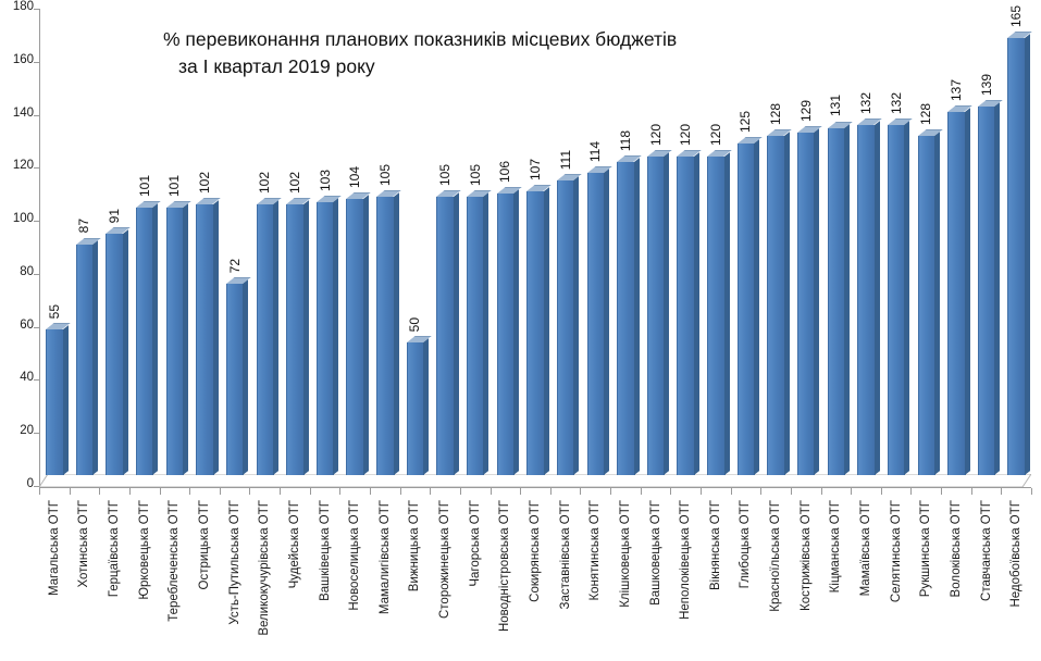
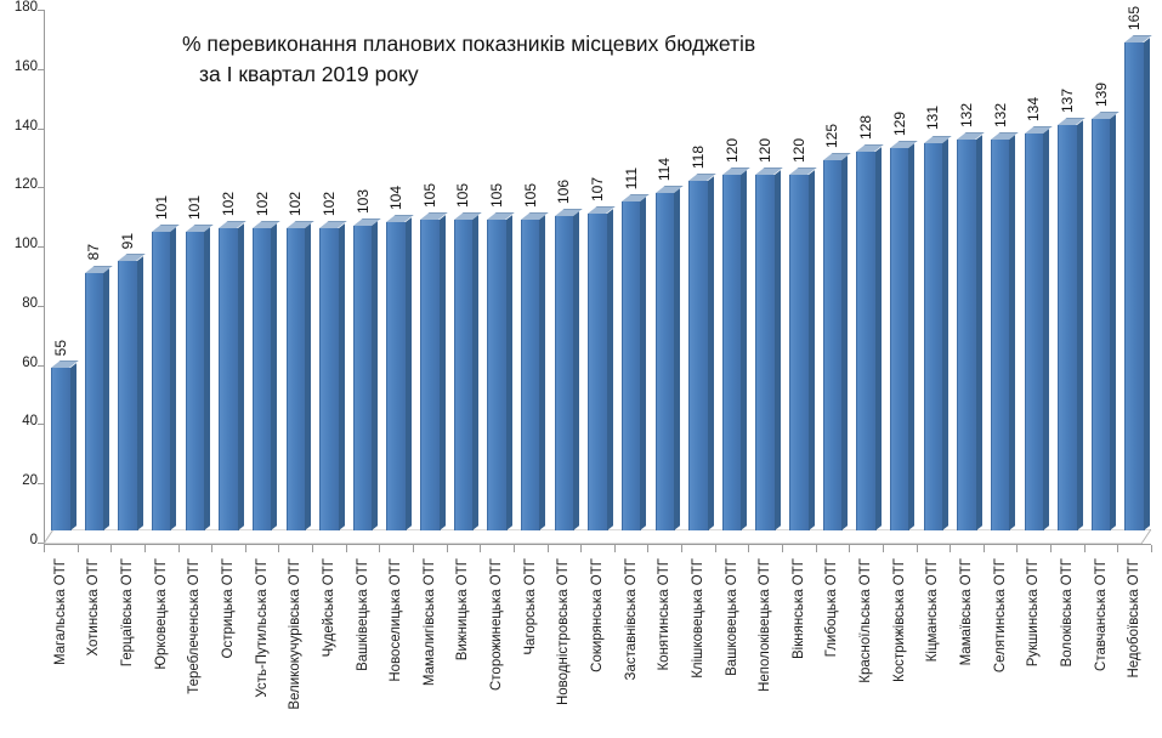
Усть-Путильська ОТГ: 72 -> 102
Вижницька ОТГ: 50 -> 105
Рукшинська ОТГ: 128 -> 134
